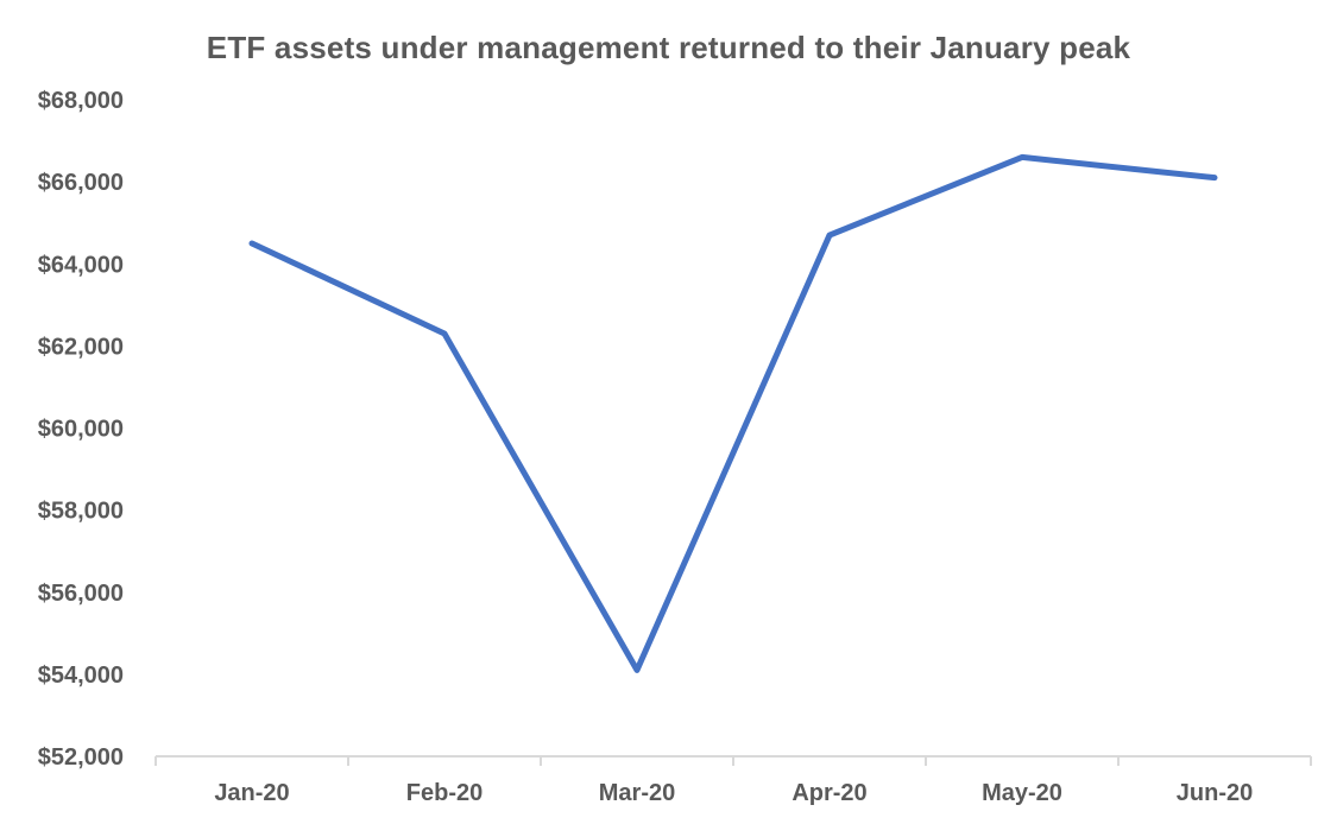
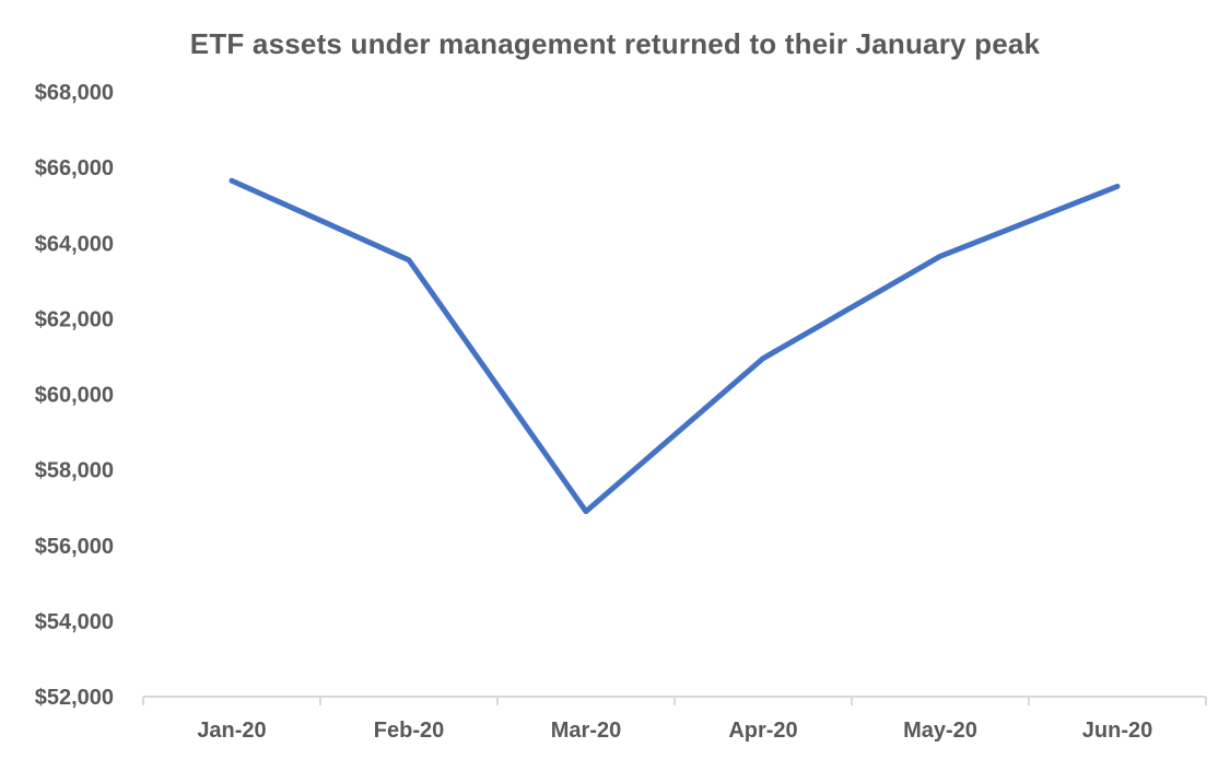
Jan-20: $64500 -> $65600
Feb-20: $62300 -> $63600
Mar-20: $54100 -> $56900
Apr-20: $64700 -> $61000
May-20: $66600 -> $63600
Jun-20: $66100 -> $65500
